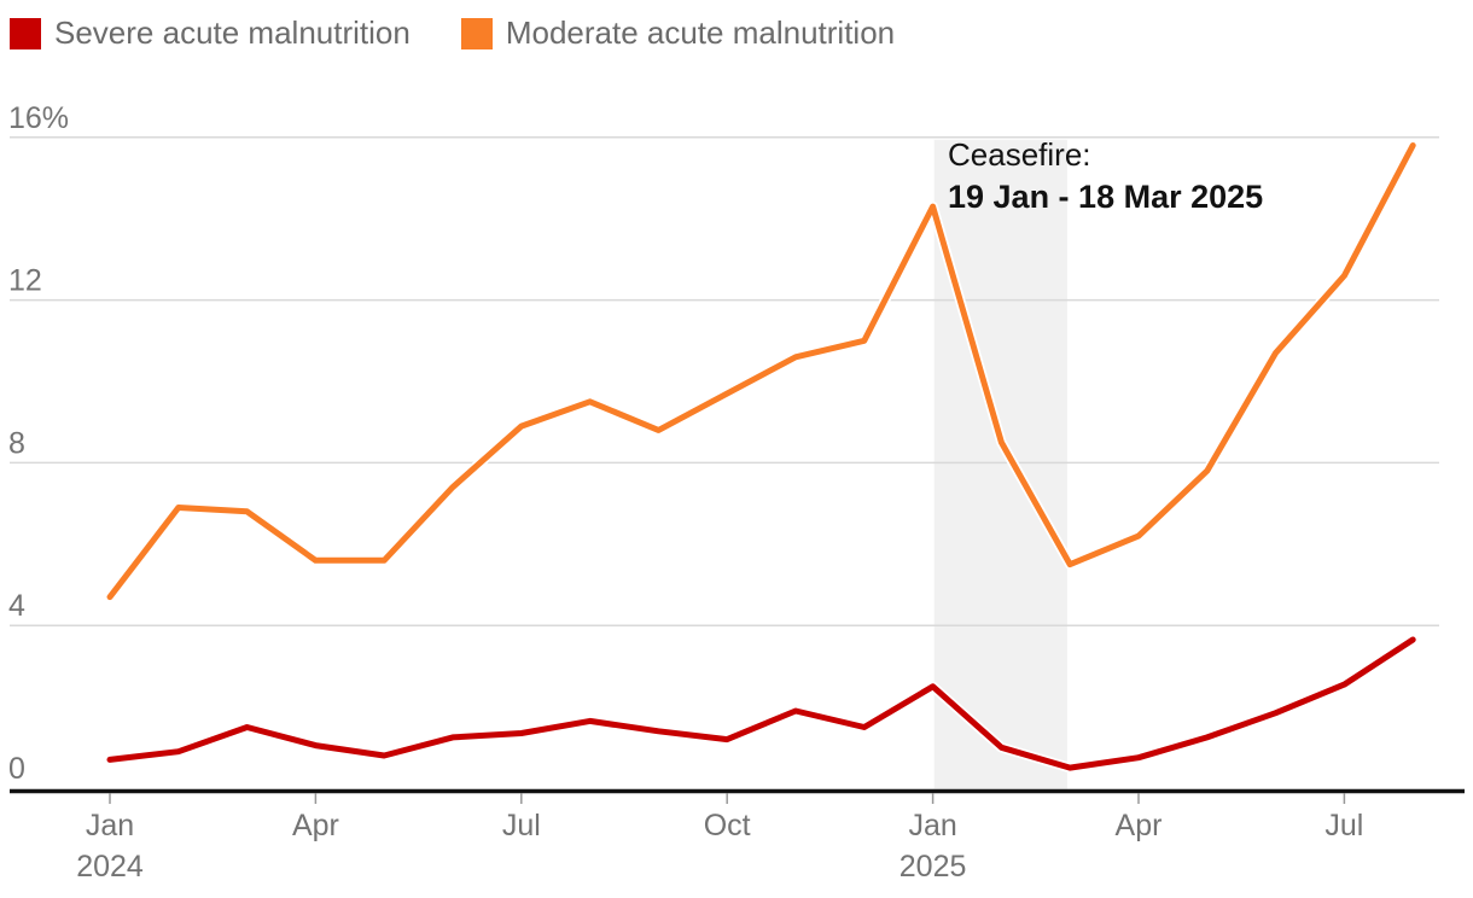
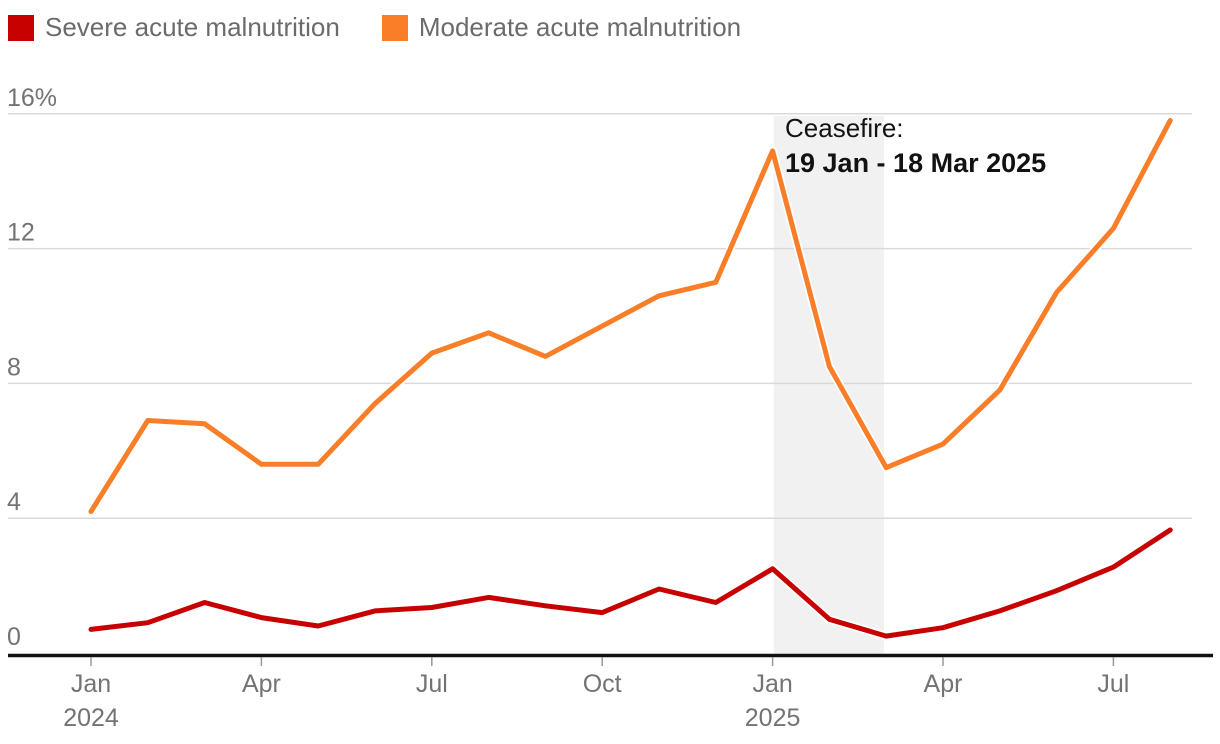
Moderate acute malnutrition/Jan 2024: 4.7% -> 4.2%
Moderate acute malnutrition/Jan 2025: 14.3% -> 14.9%
